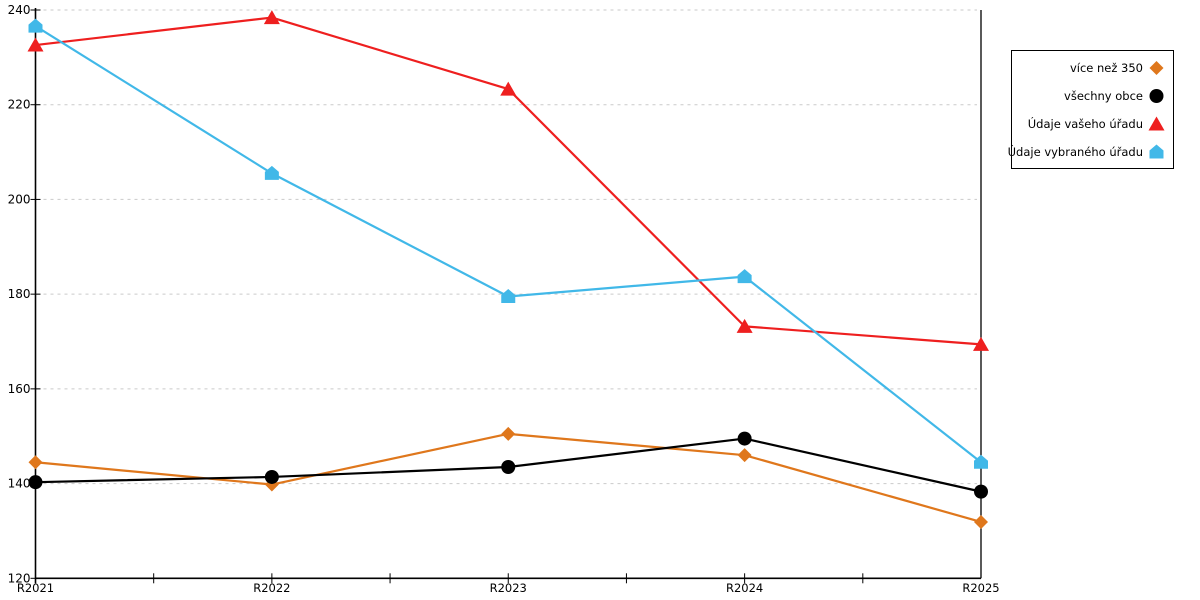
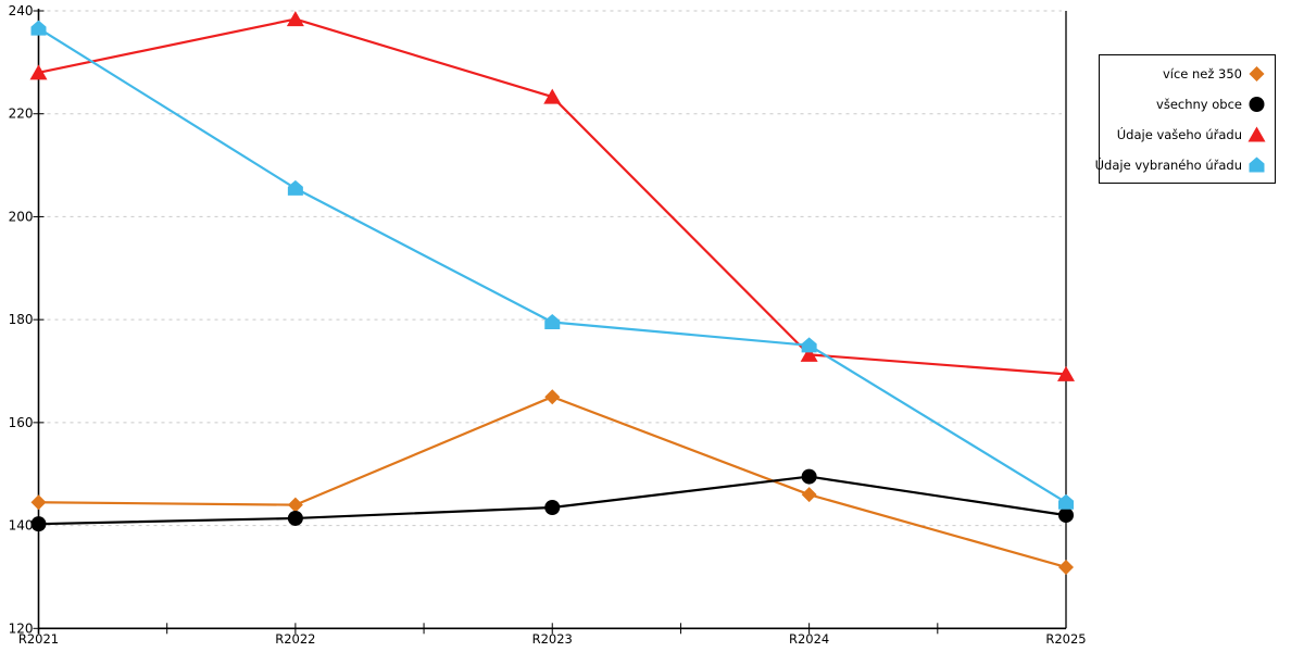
Údaje vašeho úřadu/R2021: 233 -> 228
více než 350/R2022: 140 -> 144
více než 350/R2023: 150 -> 165
Údaje vybraného úřadu/R2024: 184 -> 175
všechny obce/R2025: 138 -> 142
